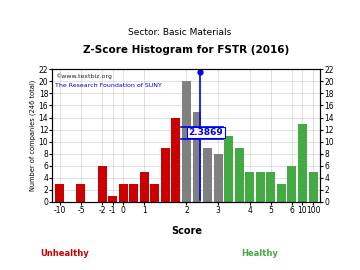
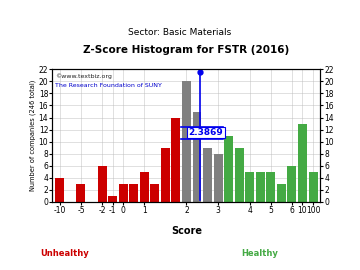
-10: 3 -> 4
